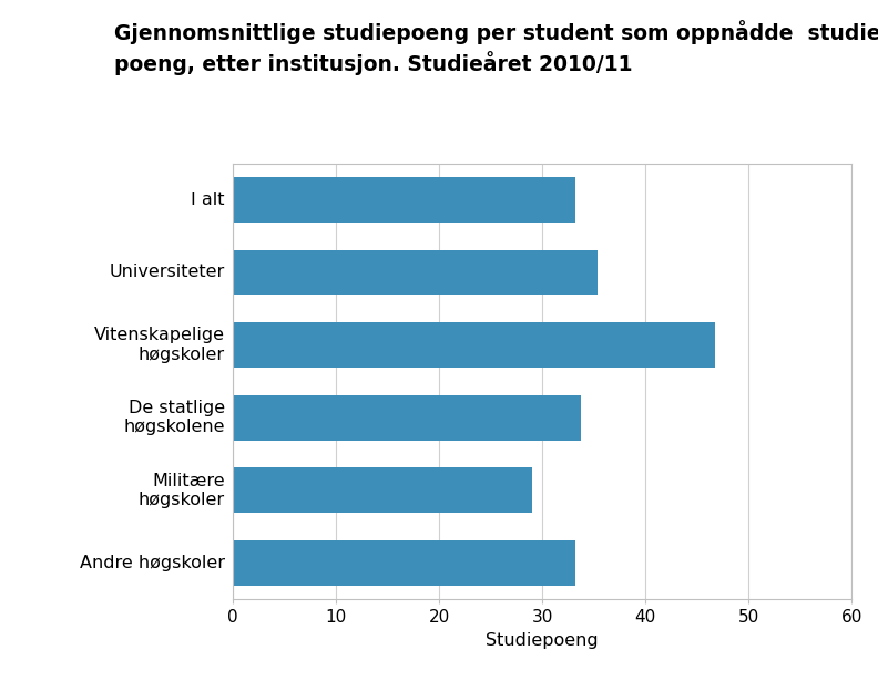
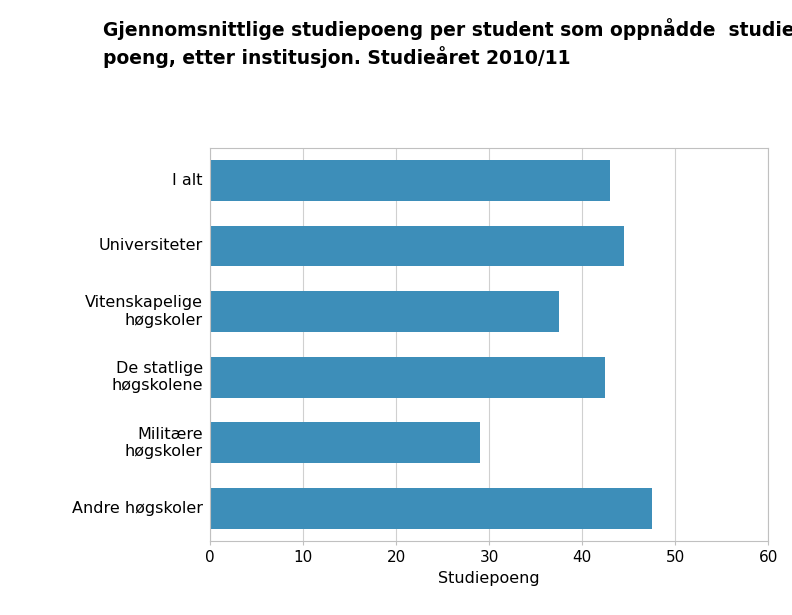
I alt: 33.2 -> 43.0
Universiteter: 35.4 -> 44.5
Vitenskapelige høgskoler: 46.8 -> 37.5
De statlige høgskolene: 33.8 -> 42.5
Andre høgskoler: 33.2 -> 47.5
